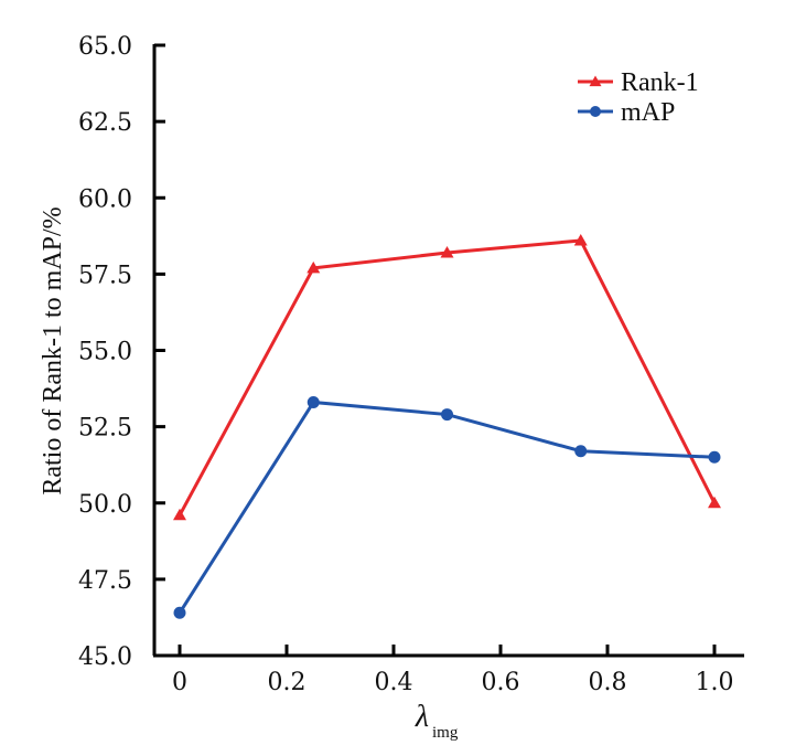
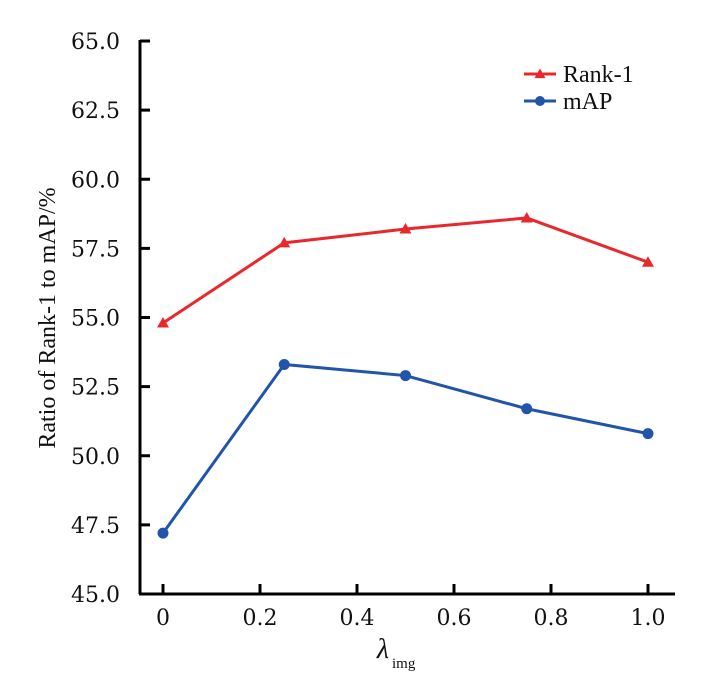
Rank-1/0: 49.6 -> 54.8
mAP/0: 46.4 -> 47.2
Rank-1/1.0: 50.0 -> 57.0
mAP/1.0: 51.5 -> 50.8
